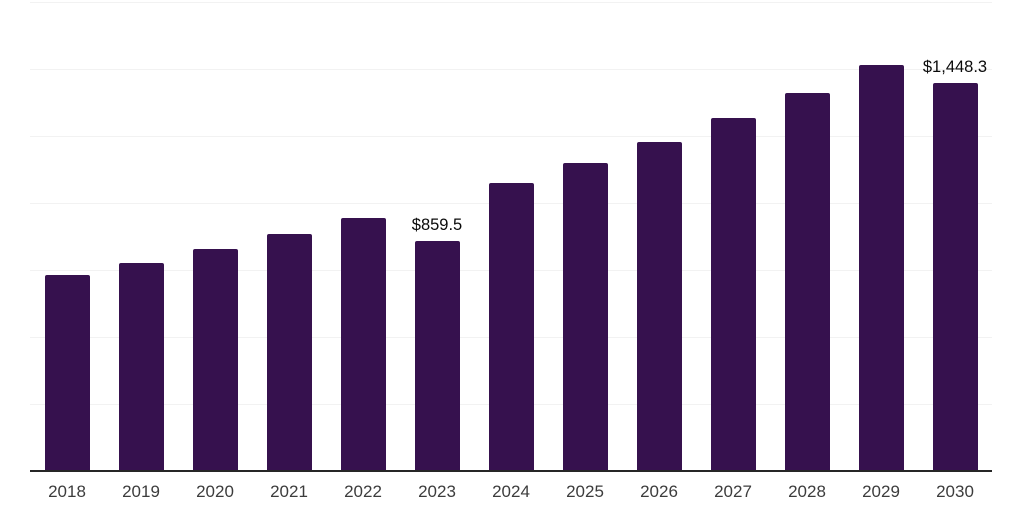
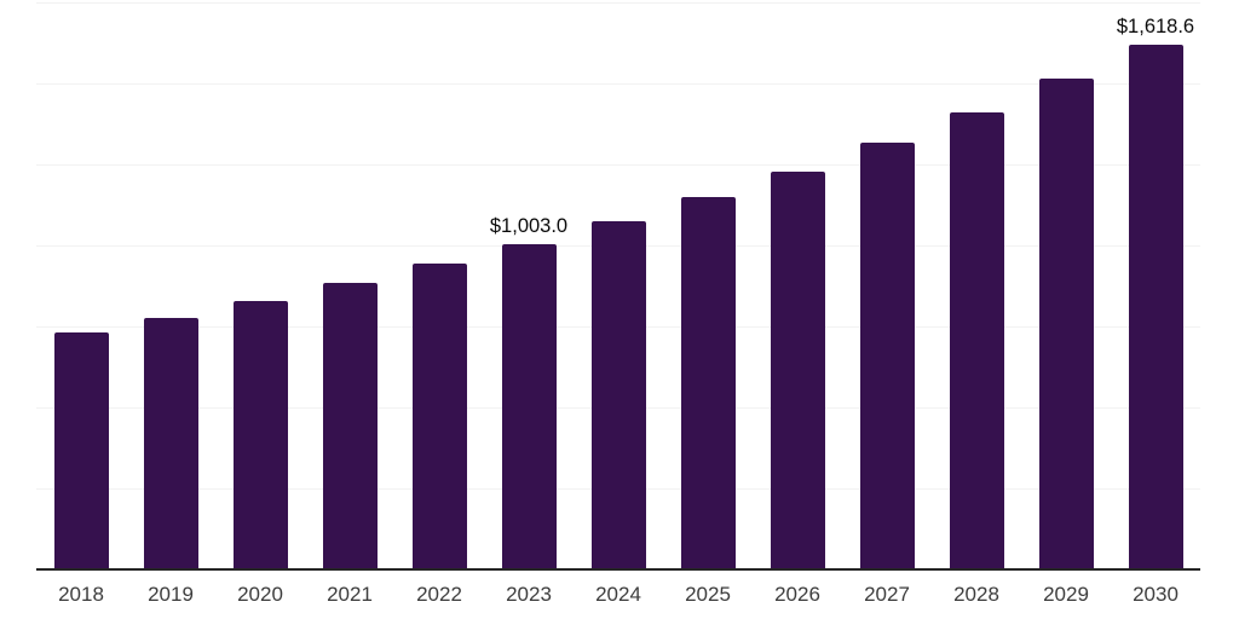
2023: $859.5 -> $1,003.0
2030: $1,448.3 -> $1,618.6
